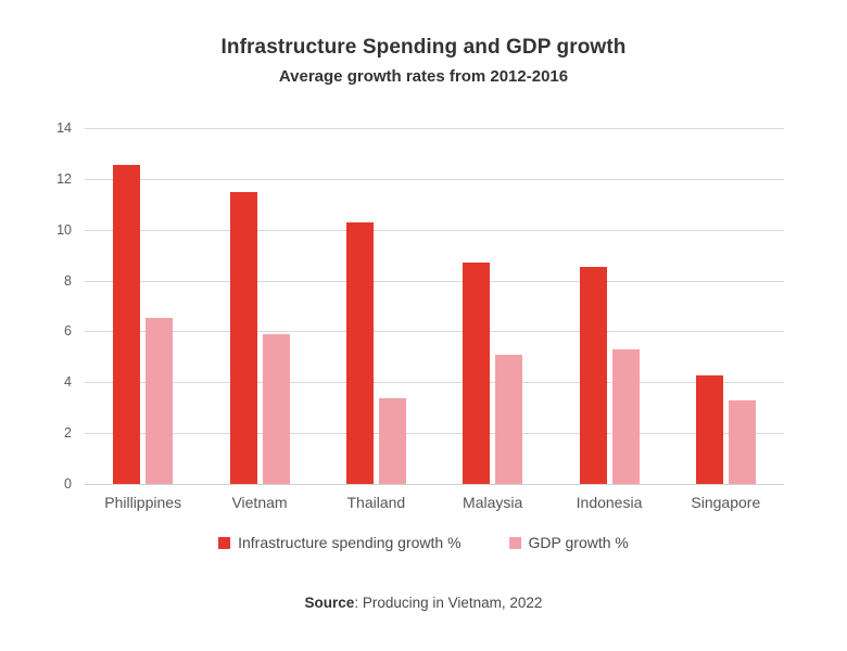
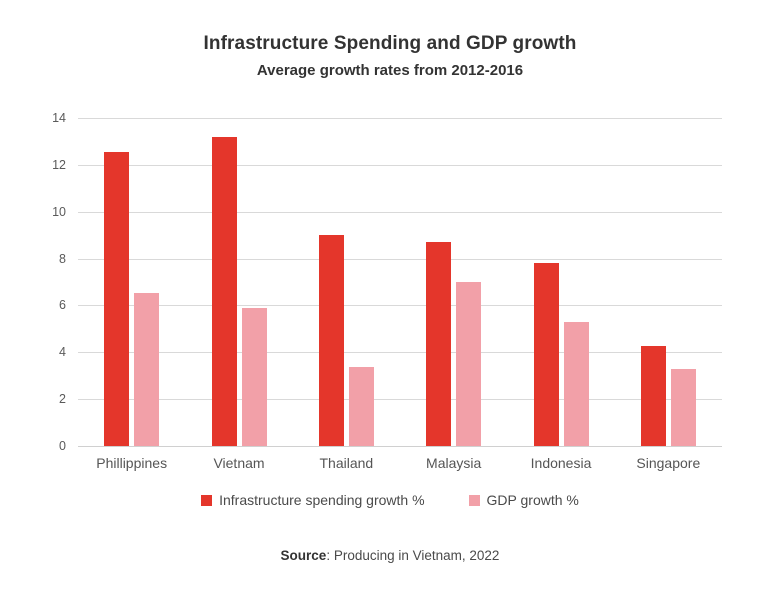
Infrastructure spending growth %/Vietnam: 11.5 -> 13.2
Infrastructure spending growth %/Thailand: 10.3 -> 9.0
GDP growth %/Malaysia: 5.1 -> 7.0
Infrastructure spending growth %/Indonesia: 8.6 -> 7.8
